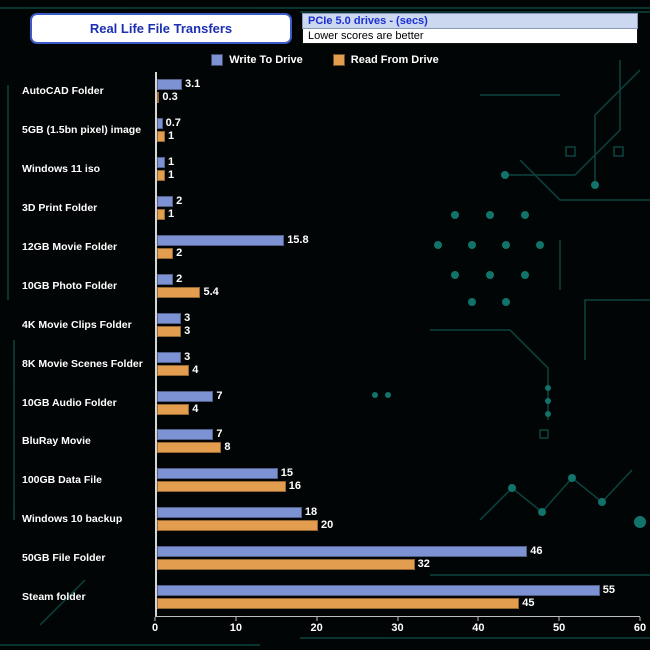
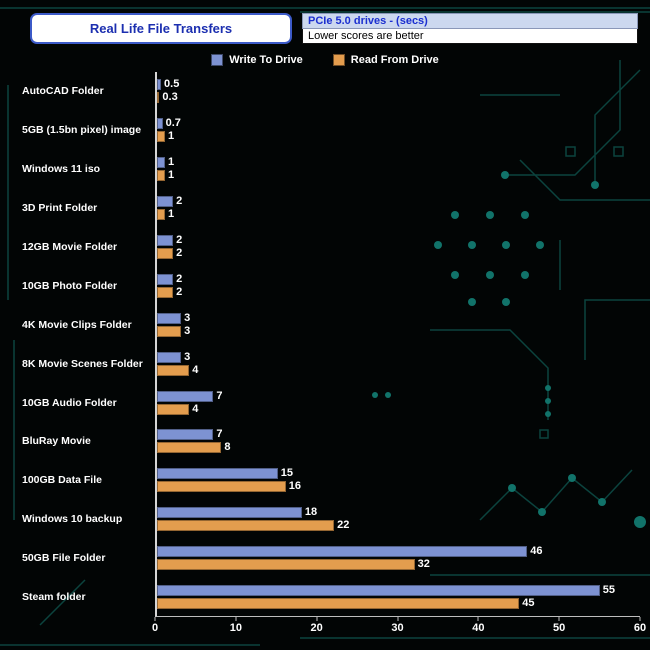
Write To Drive/AutoCAD Folder: 3.1 -> 0.5
Write To Drive/12GB Movie Folder: 15.8 -> 2
Read From Drive/10GB Photo Folder: 5.4 -> 2
Read From Drive/Windows 10 backup: 20 -> 22
